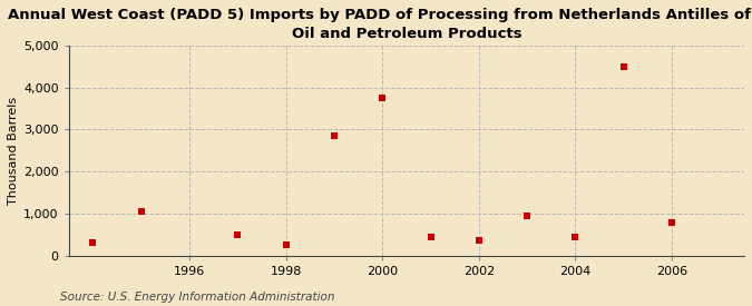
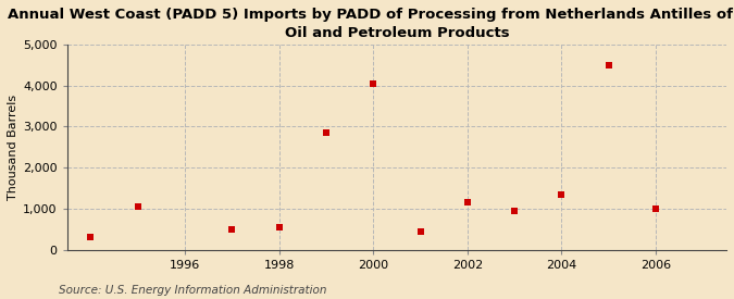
1998: 270 -> 550
2000: 3,750 -> 4,050
2002: 370 -> 1,150
2004: 450 -> 1,350
2006: 790 -> 1,000
